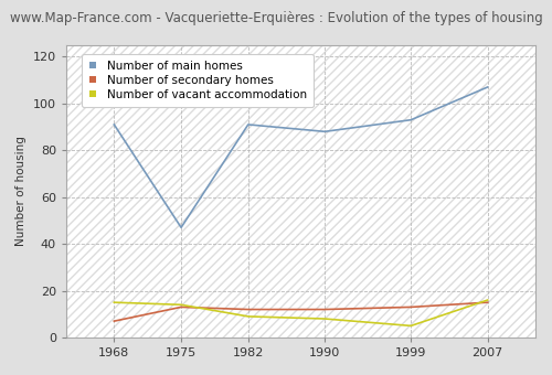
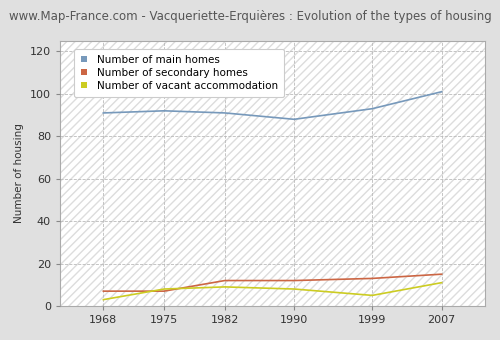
Number of vacant accommodation/1968: 15 -> 3
Number of main homes/1975: 47 -> 92
Number of secondary homes/1975: 13 -> 7
Number of vacant accommodation/1975: 14 -> 8
Number of main homes/2007: 107 -> 101
Number of vacant accommodation/2007: 16 -> 11
